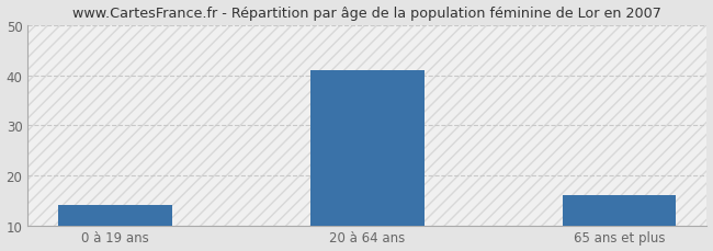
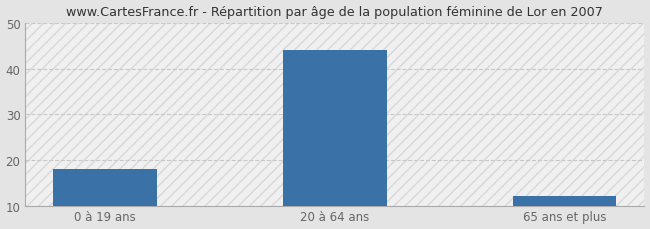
0 à 19 ans: 14 -> 18
20 à 64 ans: 41 -> 44
65 ans et plus: 16 -> 12
